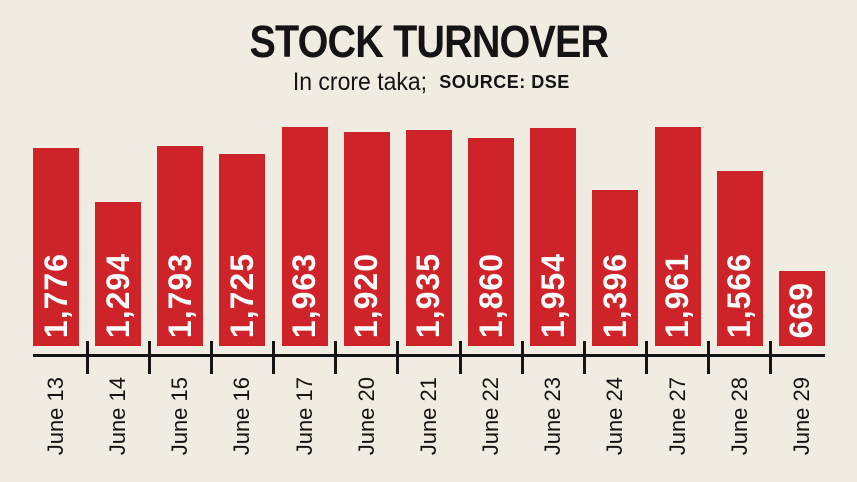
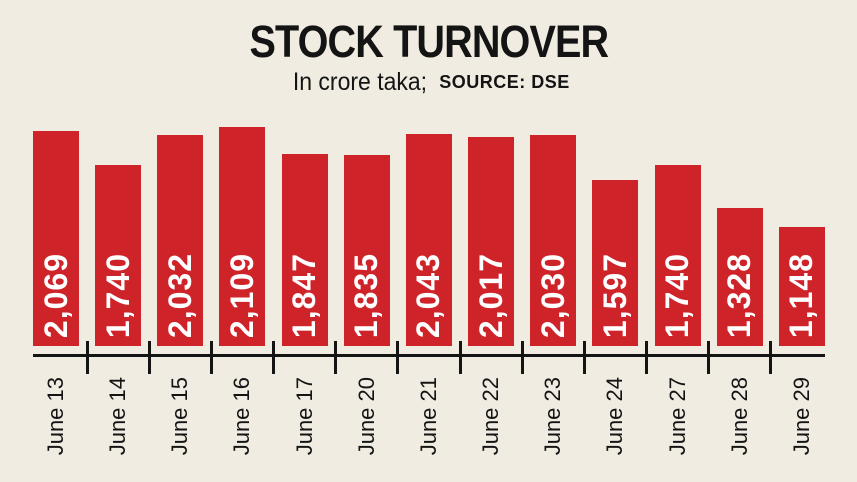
June 13: 1,776 -> 2,069
June 14: 1,294 -> 1,740
June 15: 1,793 -> 2,032
June 16: 1,725 -> 2,109
June 17: 1,963 -> 1,847
June 20: 1,920 -> 1,835
June 21: 1,935 -> 2,043
June 22: 1,860 -> 2,017
June 23: 1,954 -> 2,030
June 24: 1,396 -> 1,597
June 27: 1,961 -> 1,740
June 28: 1,566 -> 1,328
June 29: 669 -> 1,148
